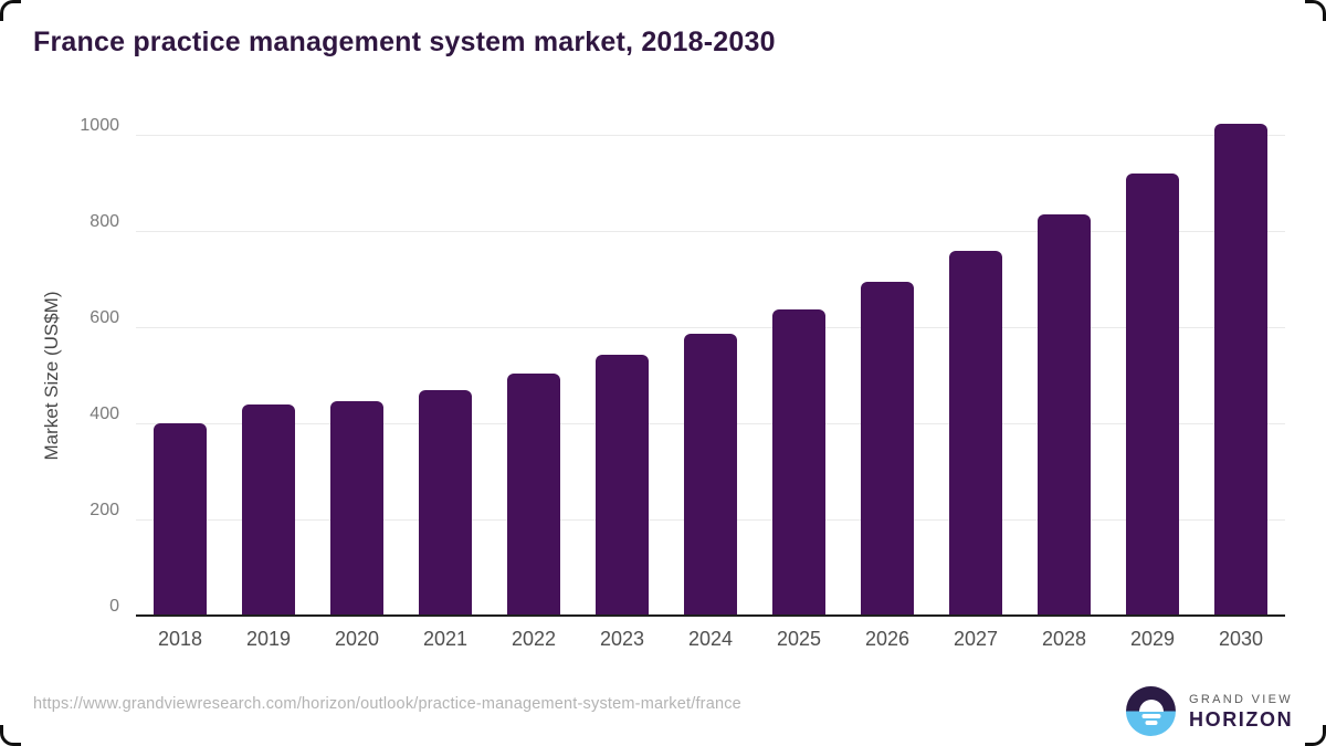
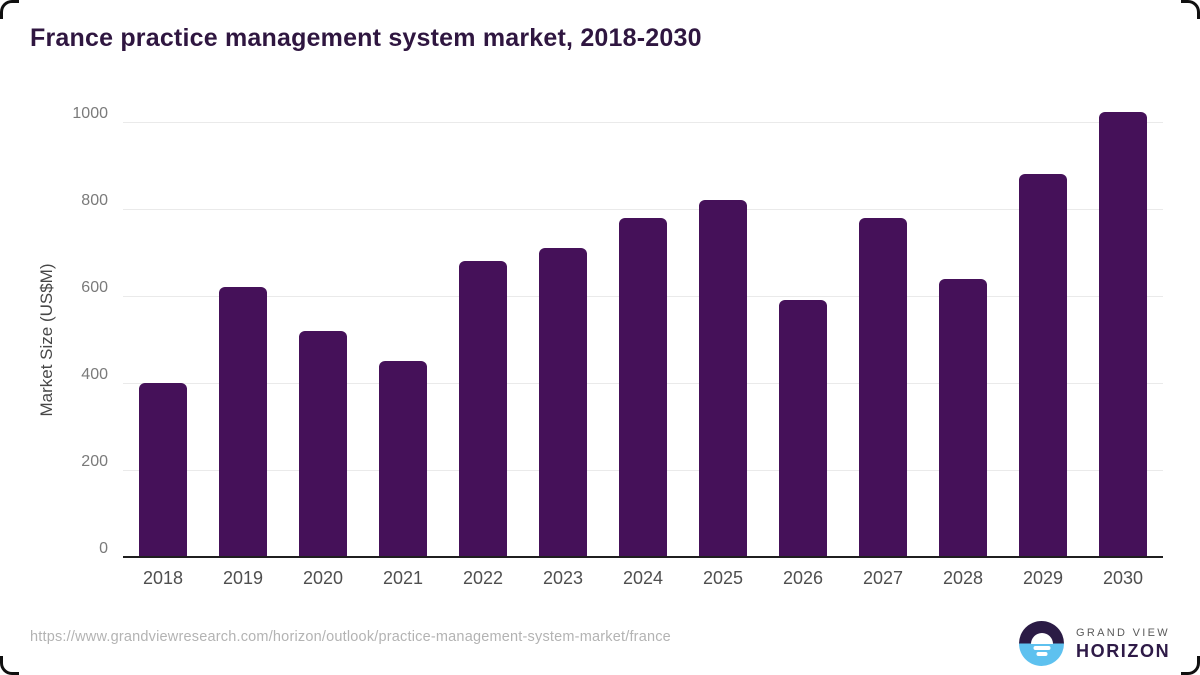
2019: 440 -> 620
2020: 450 -> 520
2021: 470 -> 450
2022: 500 -> 680
2023: 540 -> 710
2024: 590 -> 780
2025: 640 -> 820
2026: 690 -> 590
2027: 760 -> 780
2028: 840 -> 640
2029: 920 -> 880
